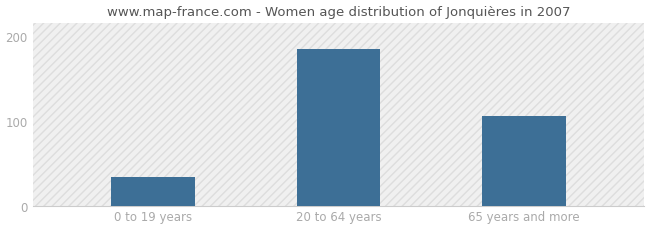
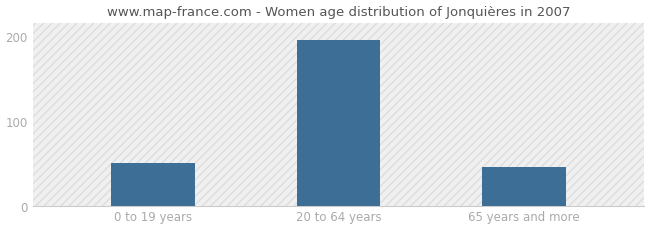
0 to 19 years: 34 -> 50
20 to 64 years: 184 -> 195
65 years and more: 106 -> 45
